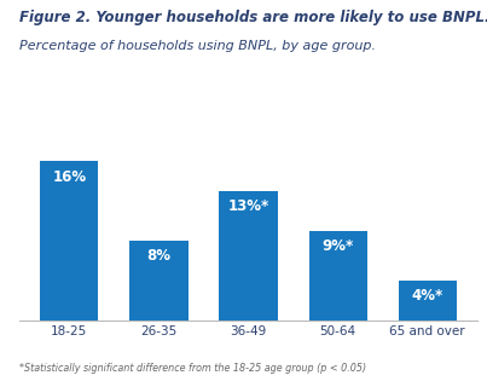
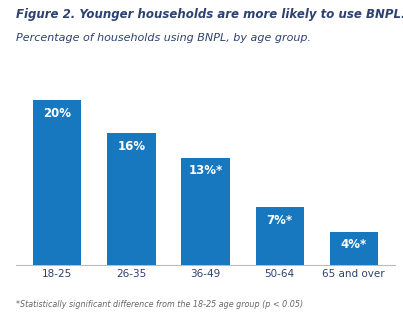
18-25: 16% -> 20%
26-35: 8% -> 16%
50-64: 9%* -> 7%*
